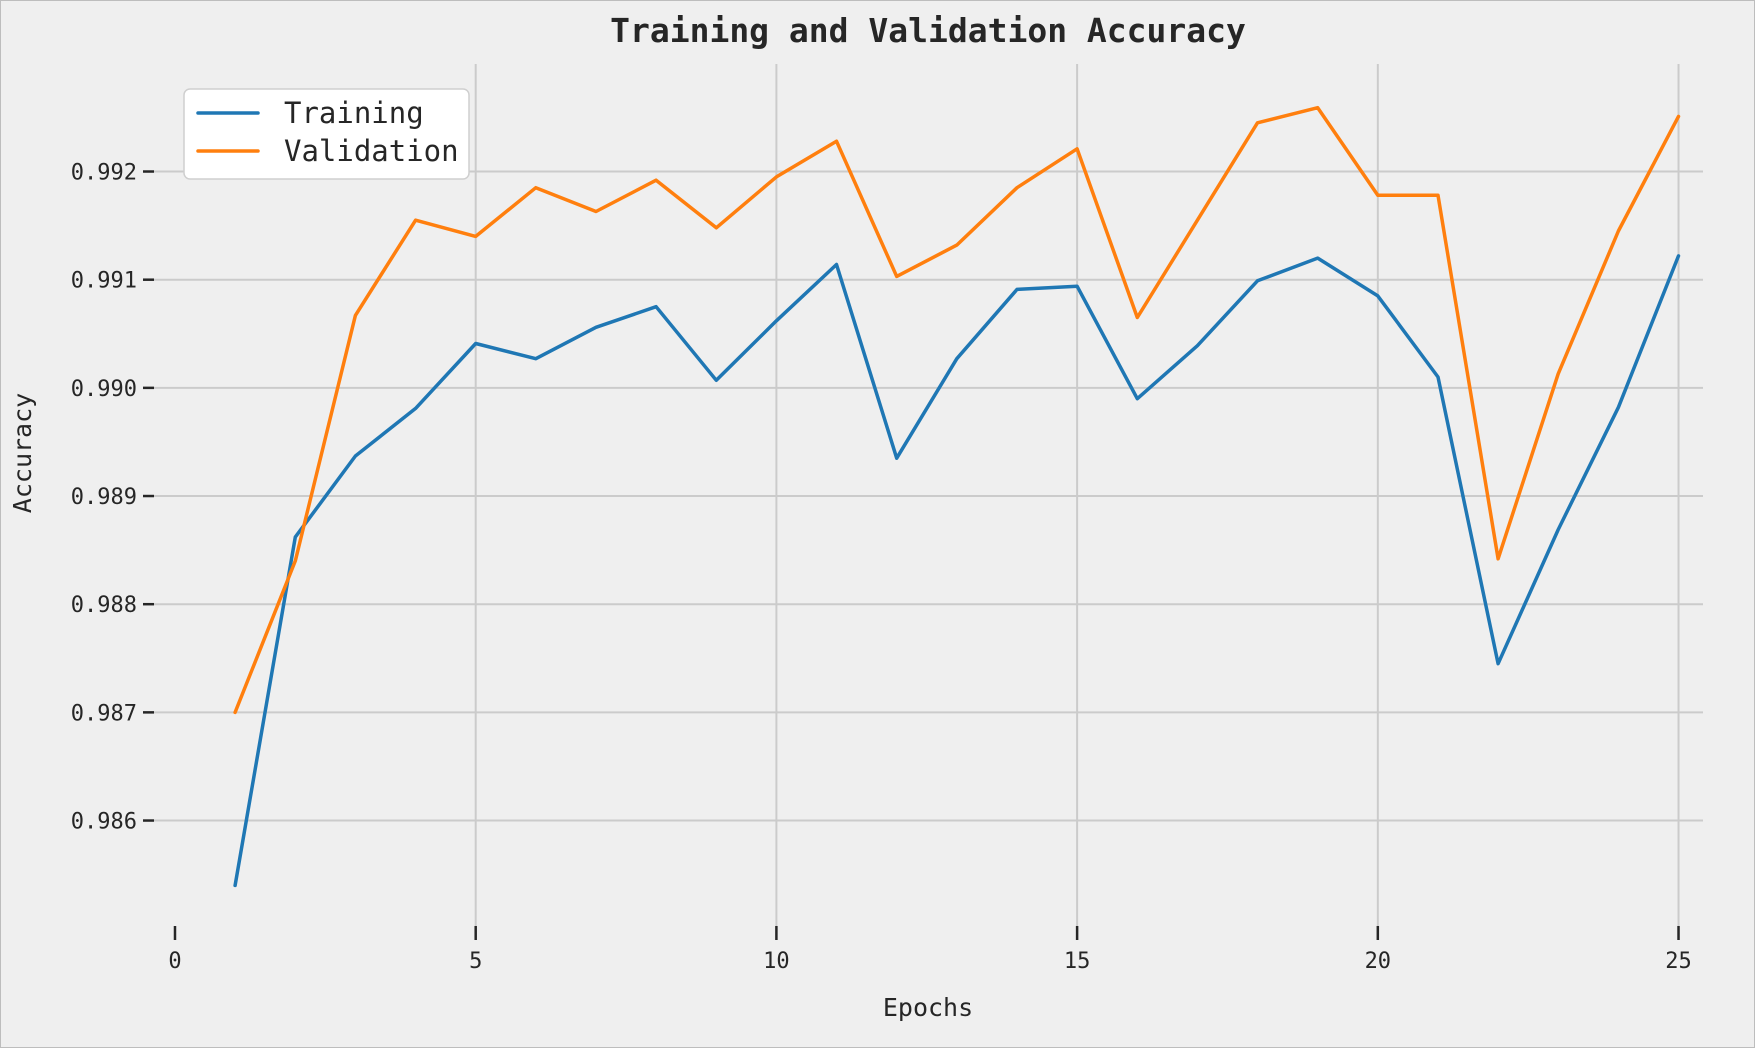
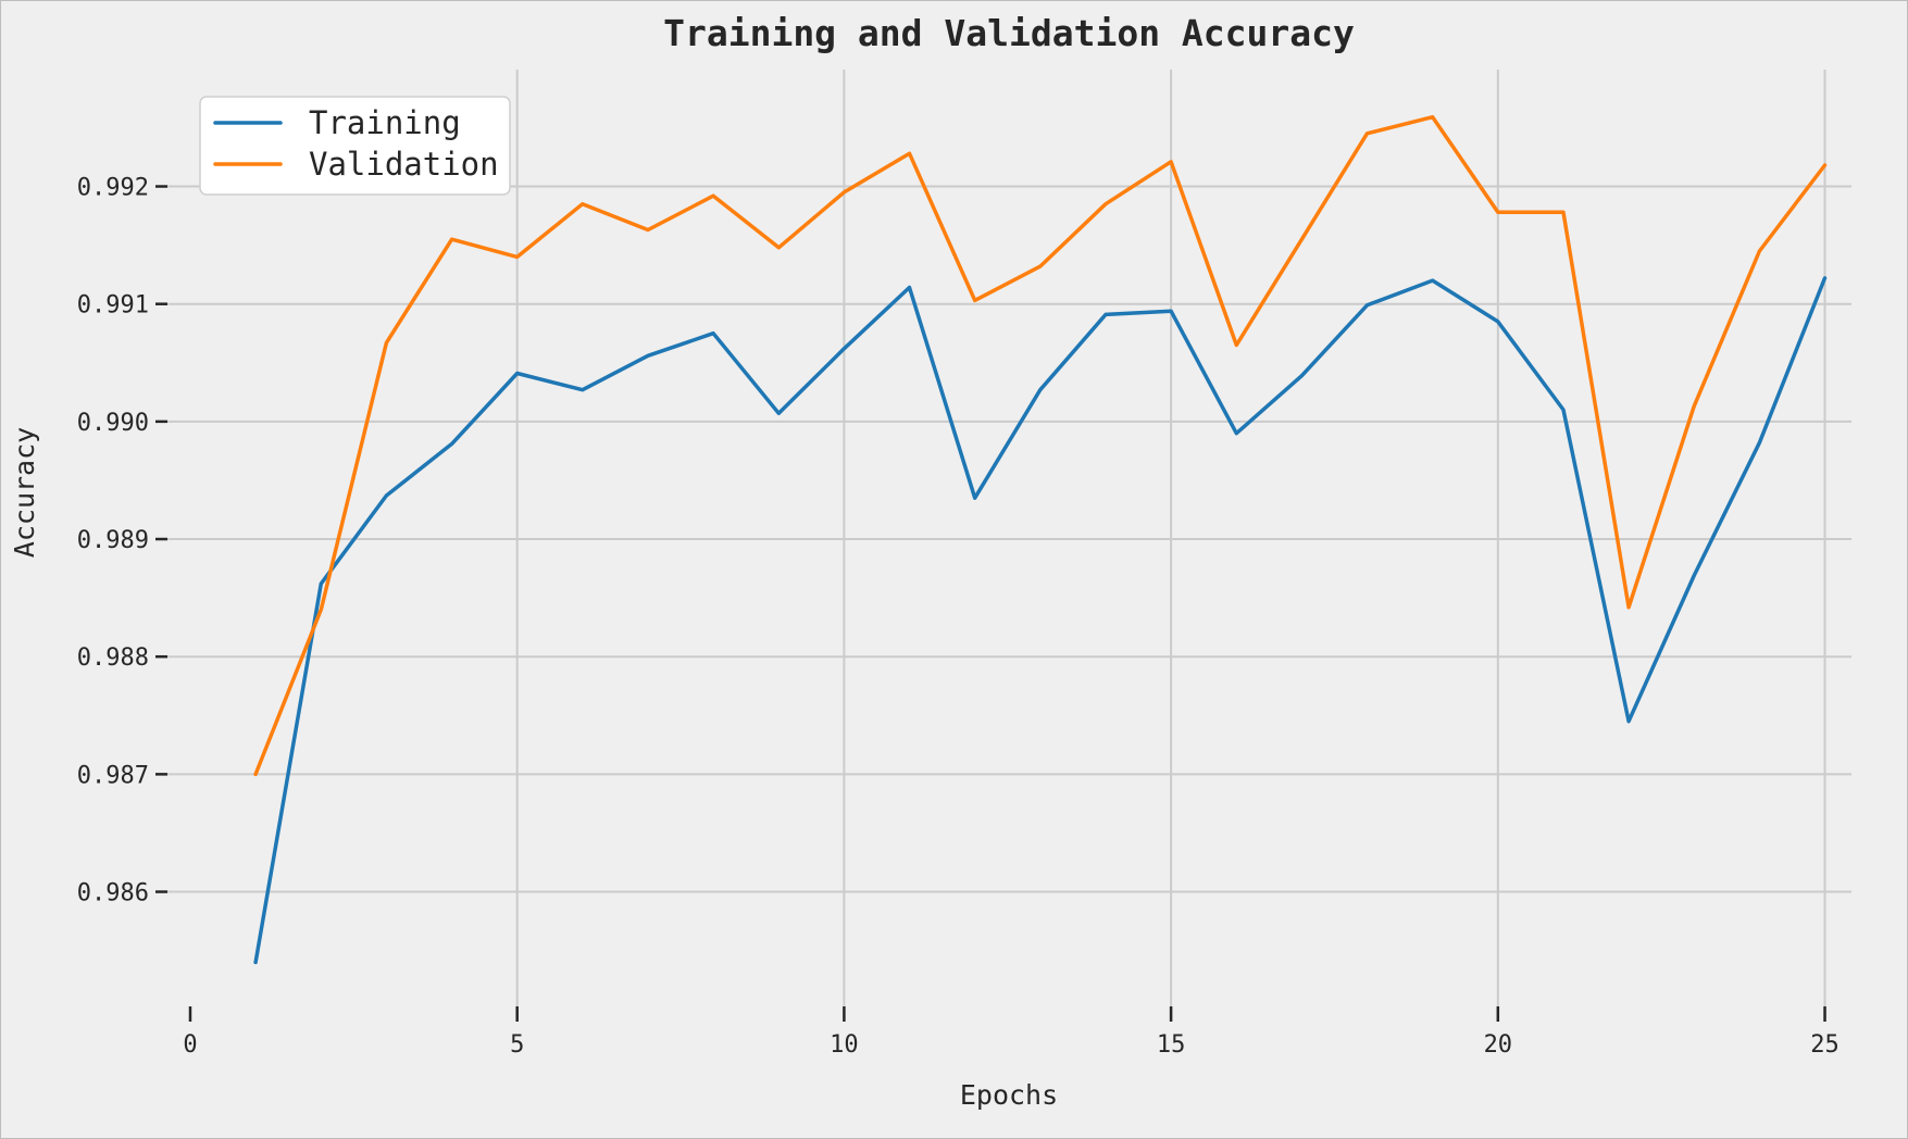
Validation/25: 0.99251 -> 0.99218
